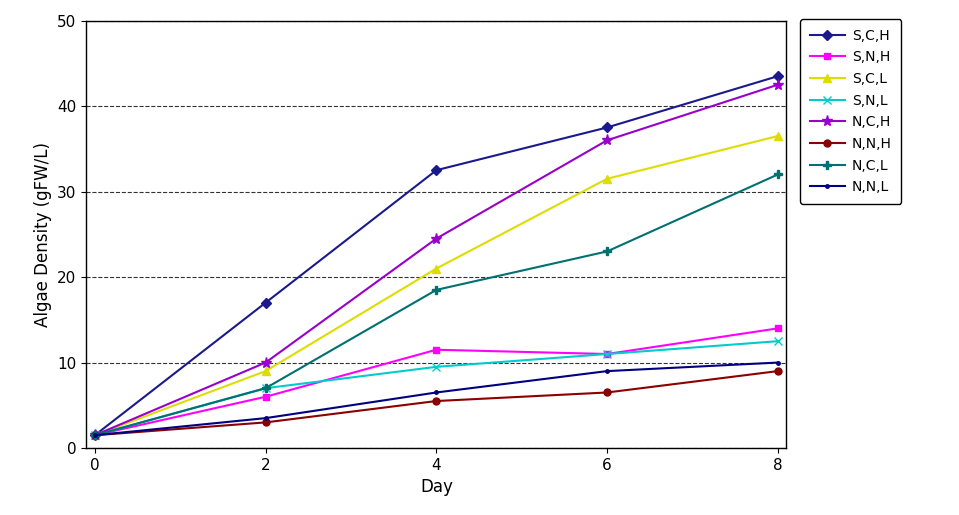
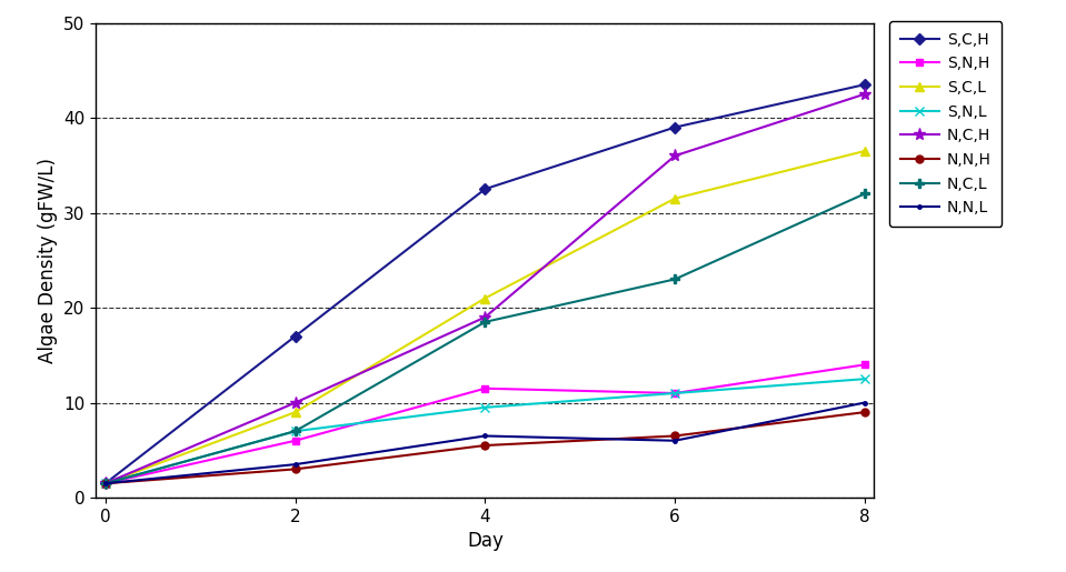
N,C,H/4: 24.5 -> 19.0
S,C,H/6: 37.5 -> 39.0
N,N,L/6: 9.0 -> 6.0
